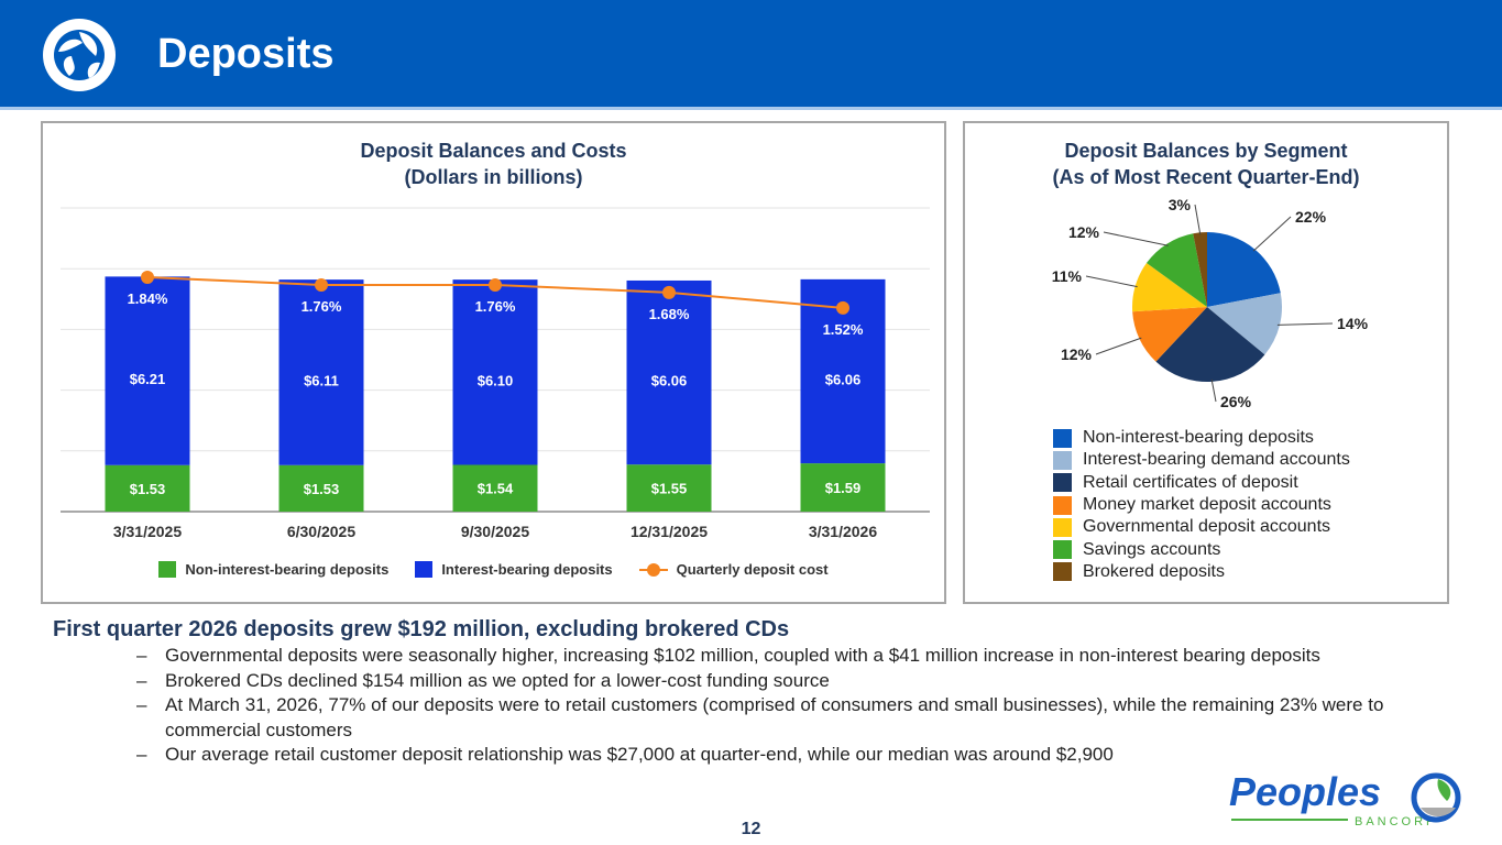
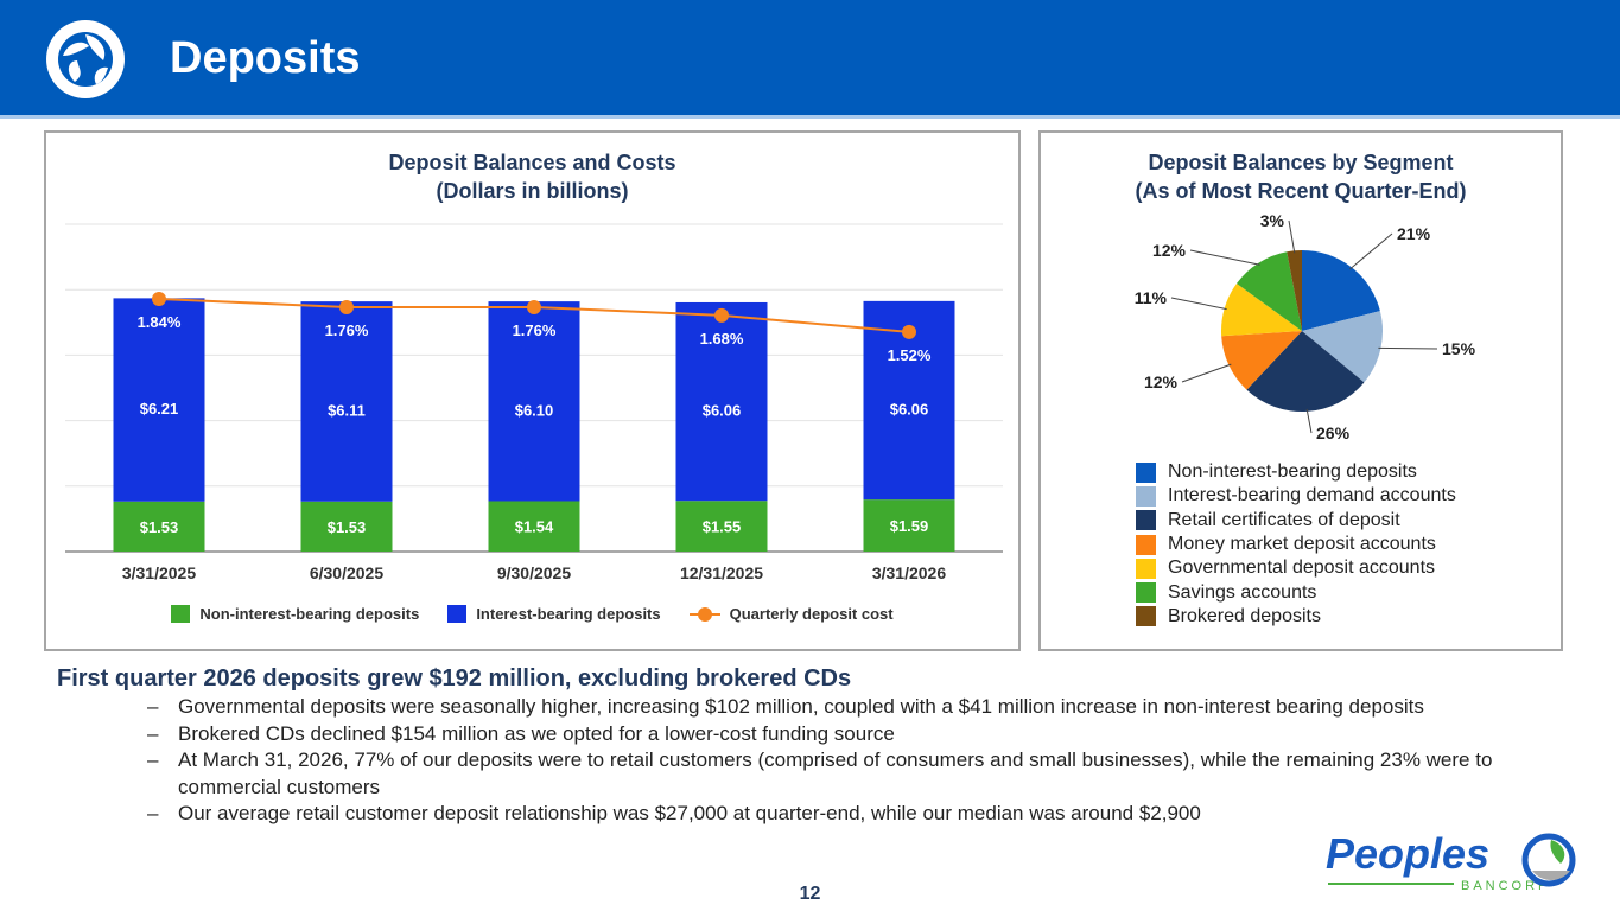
Deposit Balances by Segment/Non-interest-bearing deposits: 22% -> 21%
Deposit Balances by Segment/Interest-bearing demand accounts: 14% -> 15%
